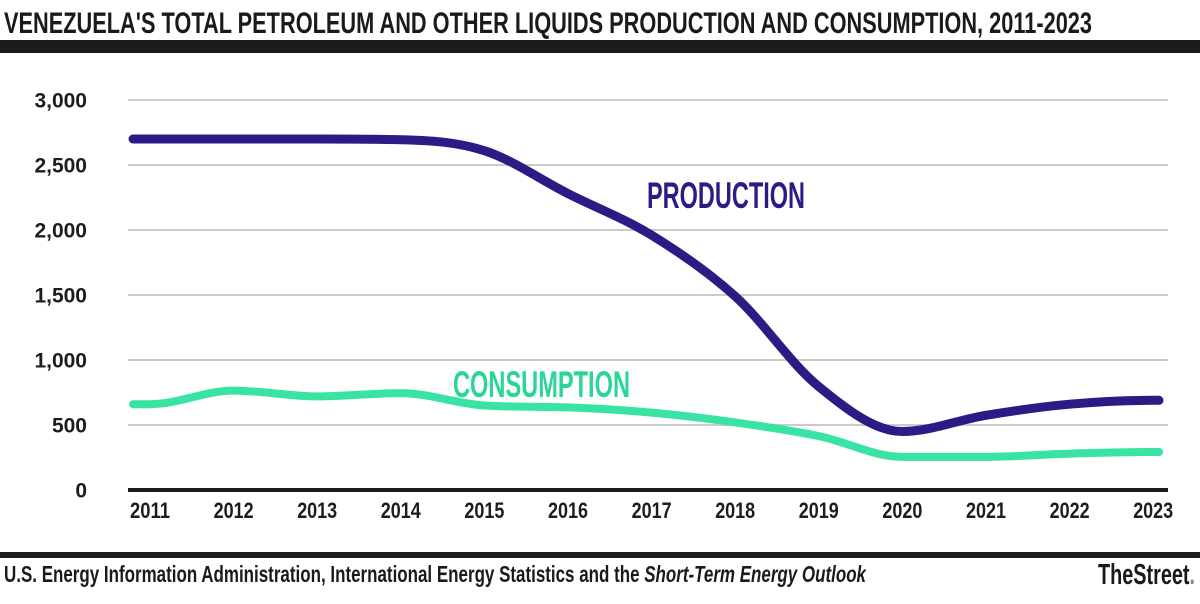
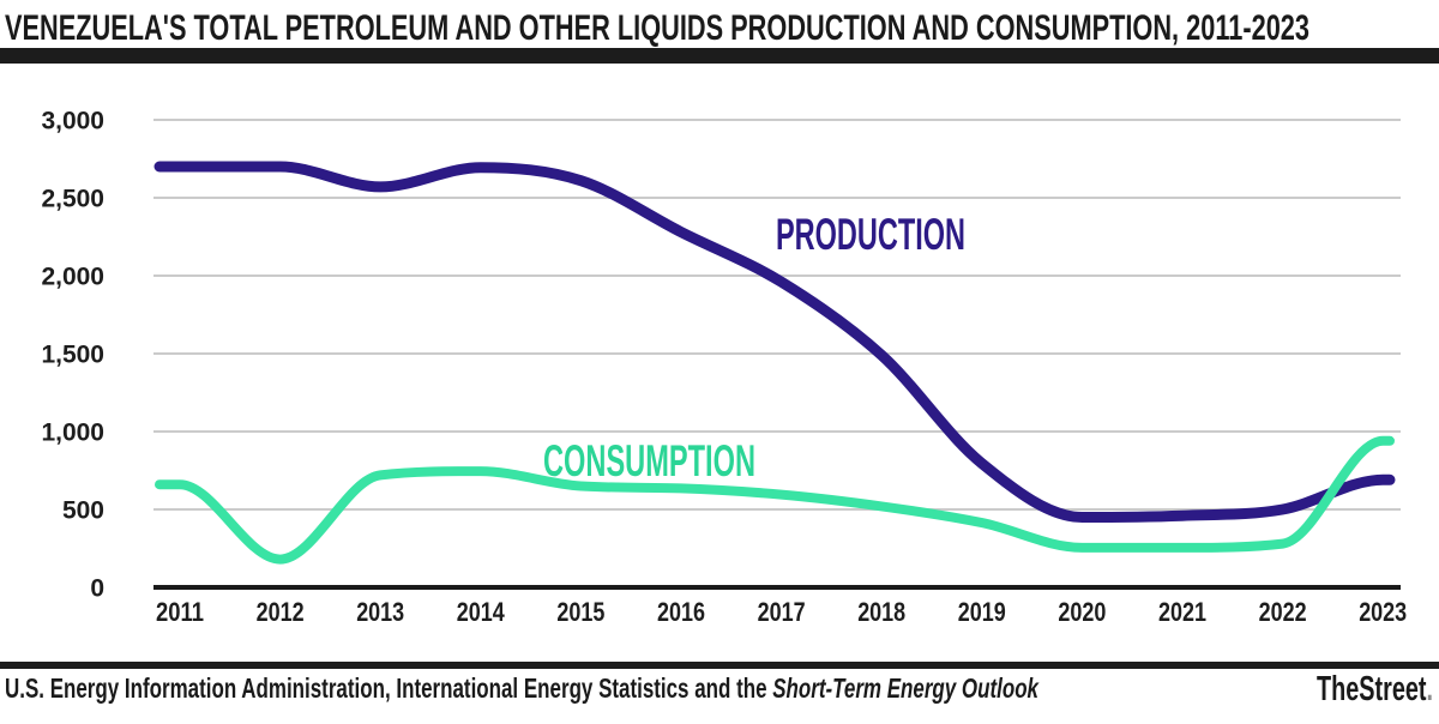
CONSUMPTION/2012: 760 -> 180
PRODUCTION/2013: 2700 -> 2570
PRODUCTION/2021: 580 -> 460
PRODUCTION/2022: 660 -> 500
CONSUMPTION/2023: 290 -> 940
